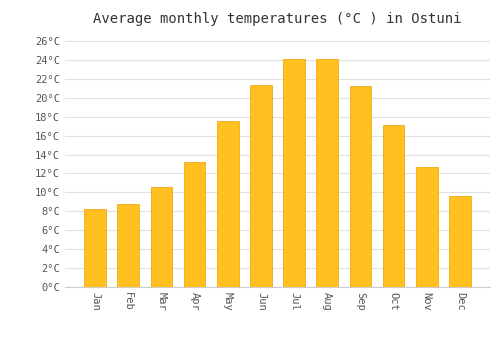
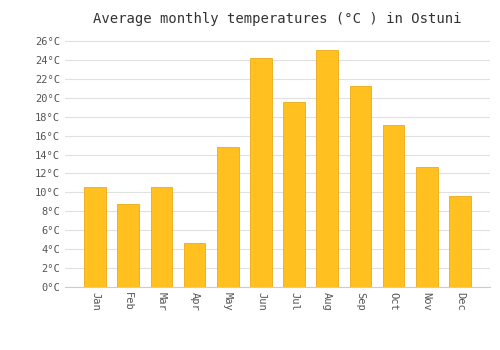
Jan: 8.2°C -> 10.6°C
Apr: 13.2°C -> 4.6°C
May: 17.5°C -> 14.8°C
Jun: 21.3°C -> 24.2°C
Jul: 24.1°C -> 19.6°C
Aug: 24.1°C -> 25.0°C
